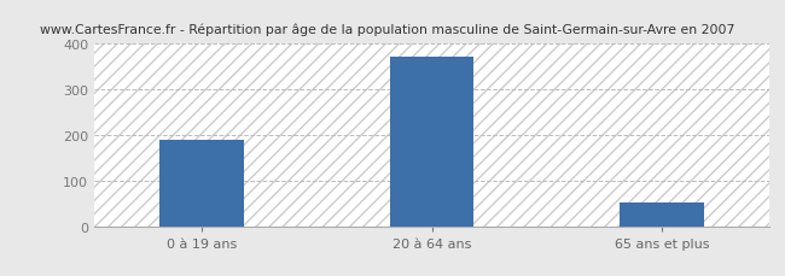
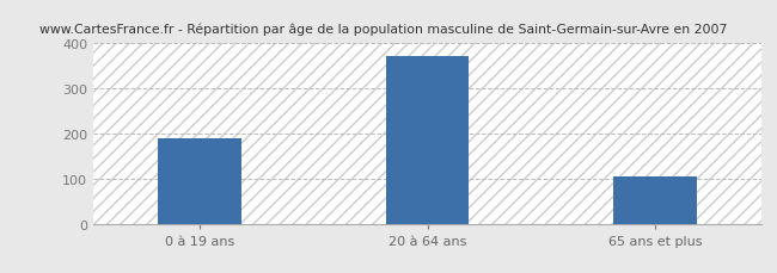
65 ans et plus: 52 -> 105
